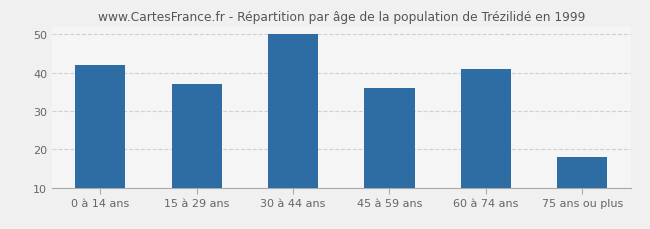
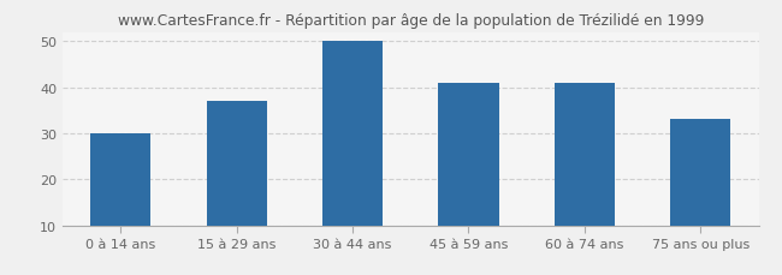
0 à 14 ans: 42 -> 30
45 à 59 ans: 36 -> 41
75 ans ou plus: 18 -> 33
